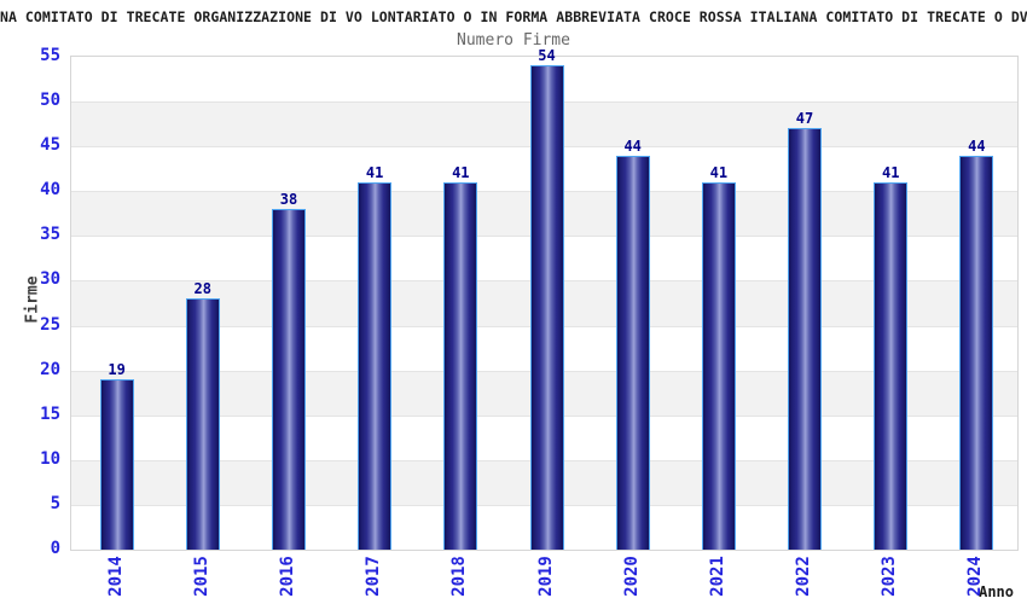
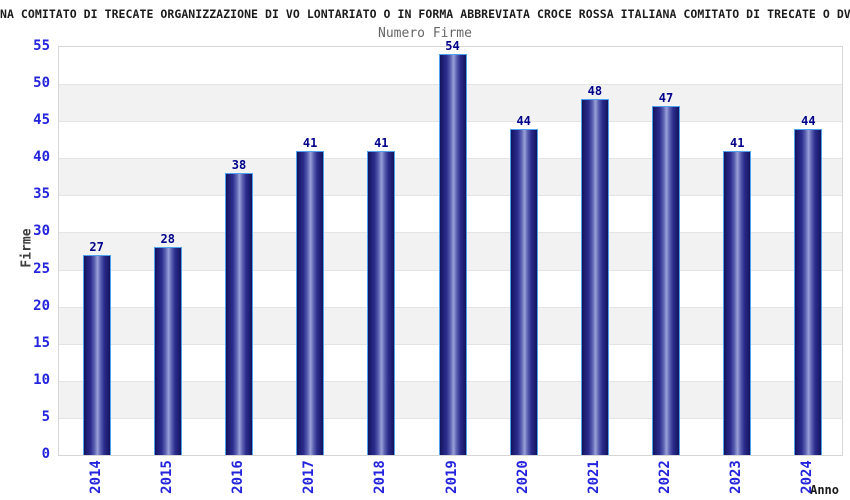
2014: 19 -> 27
2021: 41 -> 48
